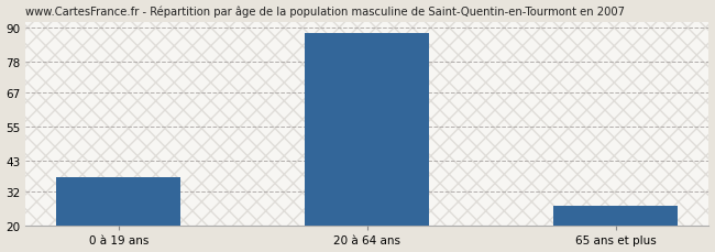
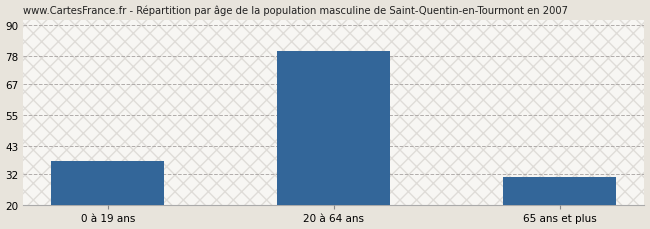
20 à 64 ans: 88 -> 80
65 ans et plus: 27 -> 31
